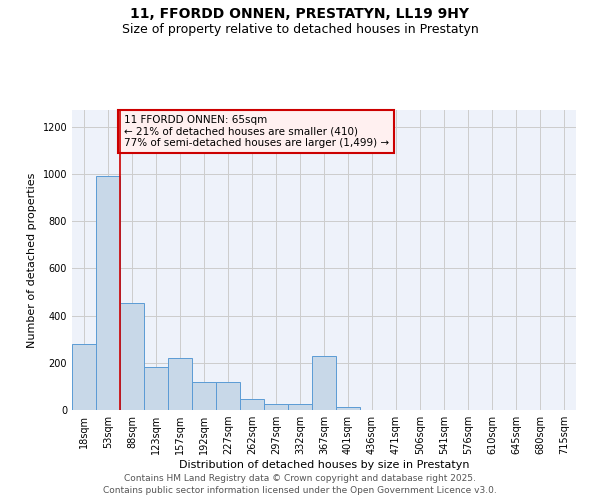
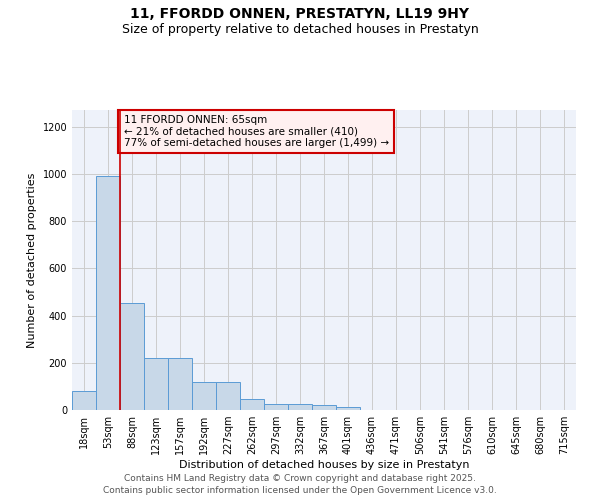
18sqm: 280 -> 80
123sqm: 180 -> 220
367sqm: 230 -> 20
